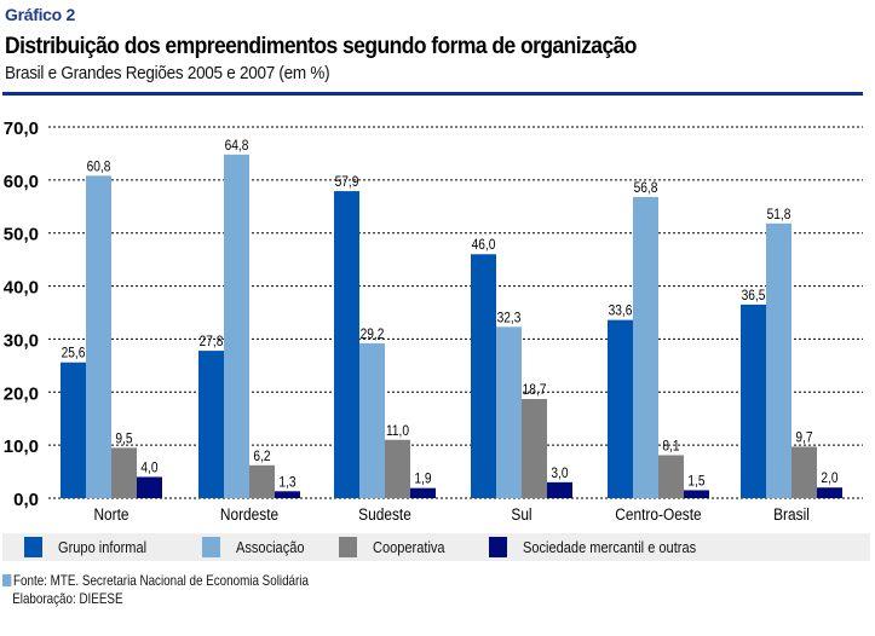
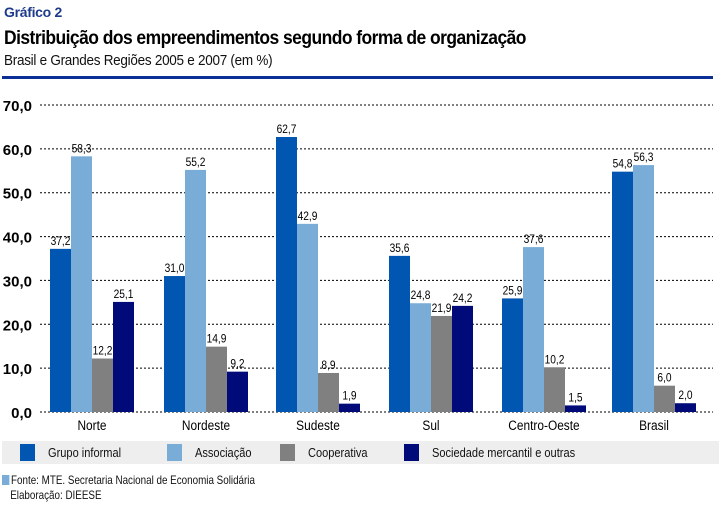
Grupo informal/Norte: 25,6 -> 37,2
Associação/Norte: 60,8 -> 58,3
Cooperativa/Norte: 9,5 -> 12,2
Sociedade mercantil e outras/Norte: 4,0 -> 25,1
Grupo informal/Nordeste: 27,8 -> 31,0
Associação/Nordeste: 64,8 -> 55,2
Cooperativa/Nordeste: 6,2 -> 14,9
Sociedade mercantil e outras/Nordeste: 1,3 -> 9,2
Grupo informal/Sudeste: 57,9 -> 62,7
Associação/Sudeste: 29,2 -> 42,9
Cooperativa/Sudeste: 11,0 -> 8,9
Grupo informal/Sul: 46,0 -> 35,6
Associação/Sul: 32,3 -> 24,8
Cooperativa/Sul: 18,7 -> 21,9
Sociedade mercantil e outras/Sul: 3,0 -> 24,2
Grupo informal/Centro-Oeste: 33,6 -> 25,9
Associação/Centro-Oeste: 56,8 -> 37,6
Cooperativa/Centro-Oeste: 8,1 -> 10,2
Grupo informal/Brasil: 36,5 -> 54,8
Associação/Brasil: 51,8 -> 56,3
Cooperativa/Brasil: 9,7 -> 6,0
